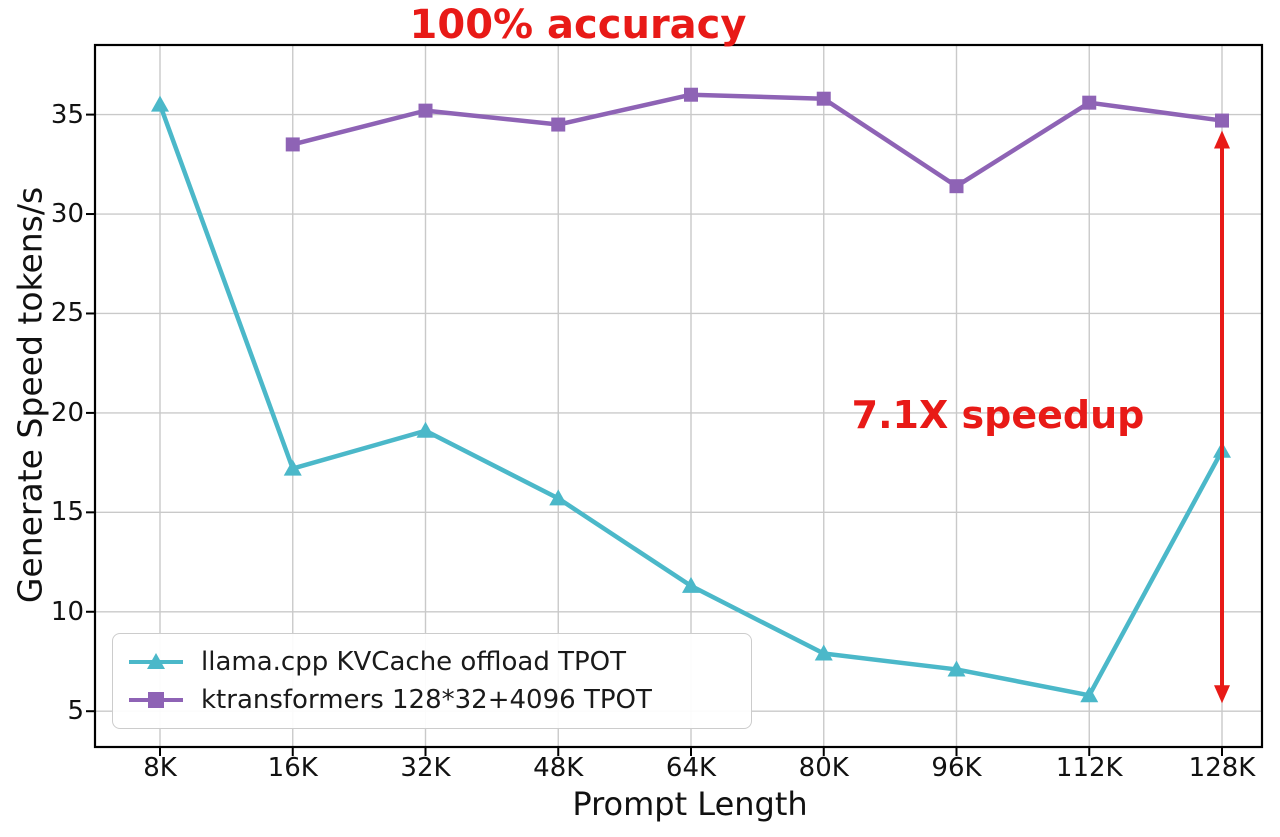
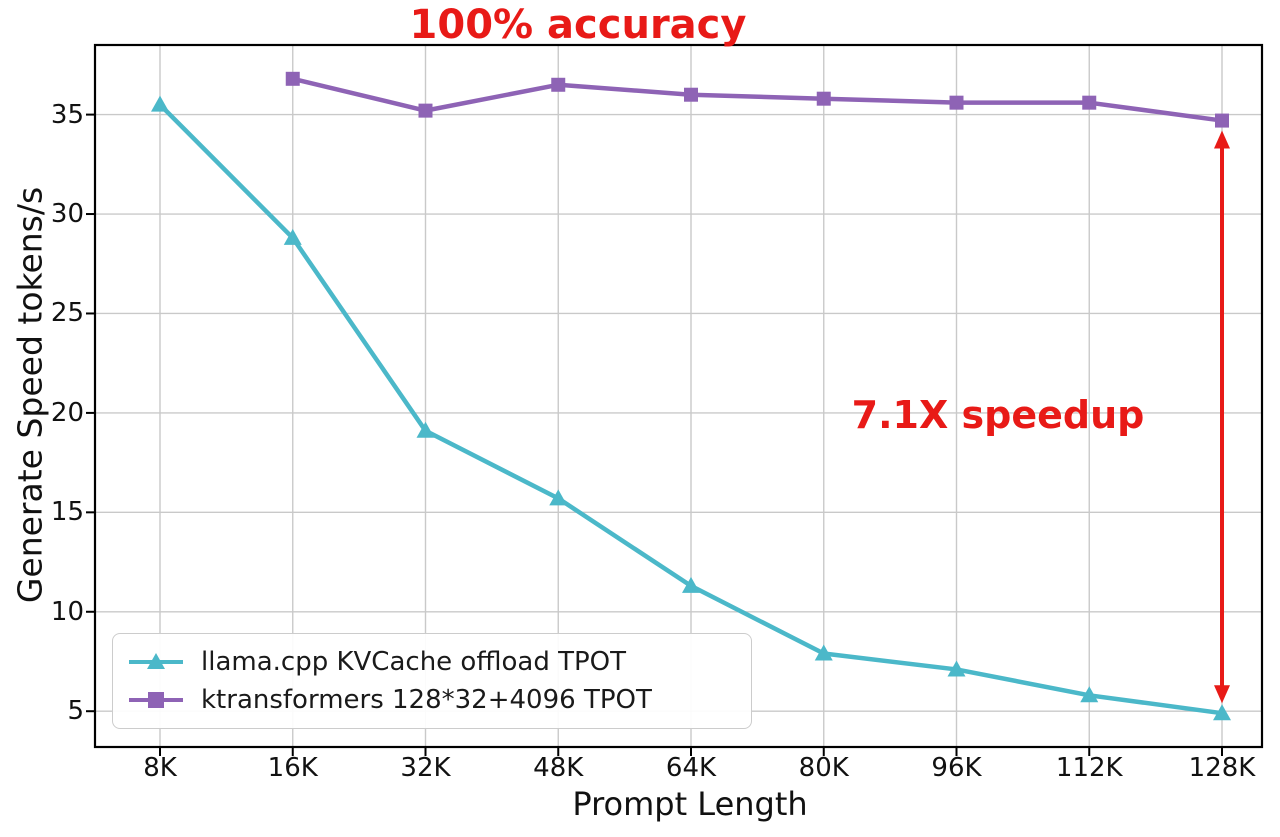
llama.cpp KVCache offload TPOT/16K: 17.2 -> 28.8
ktransformers 128*32+4096 TPOT/16K: 33.5 -> 36.8
ktransformers 128*32+4096 TPOT/48K: 34.5 -> 36.5
ktransformers 128*32+4096 TPOT/96K: 31.4 -> 35.6
llama.cpp KVCache offload TPOT/128K: 18.1 -> 4.9
